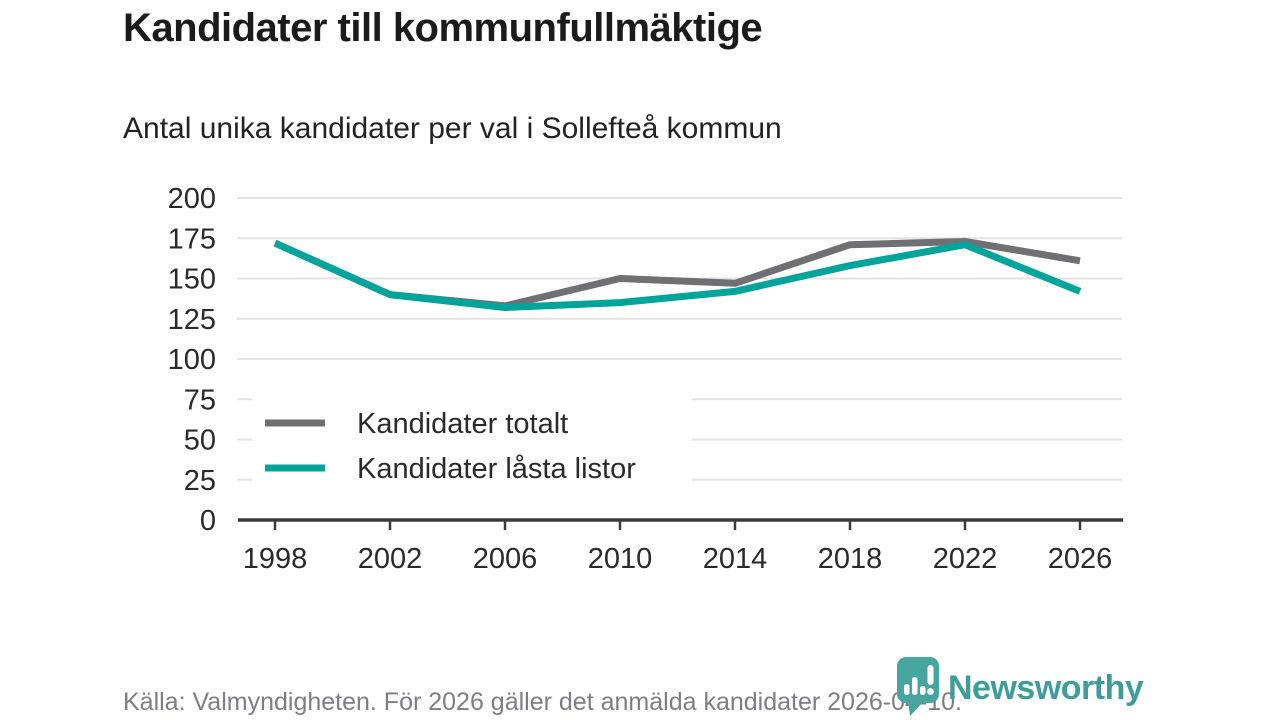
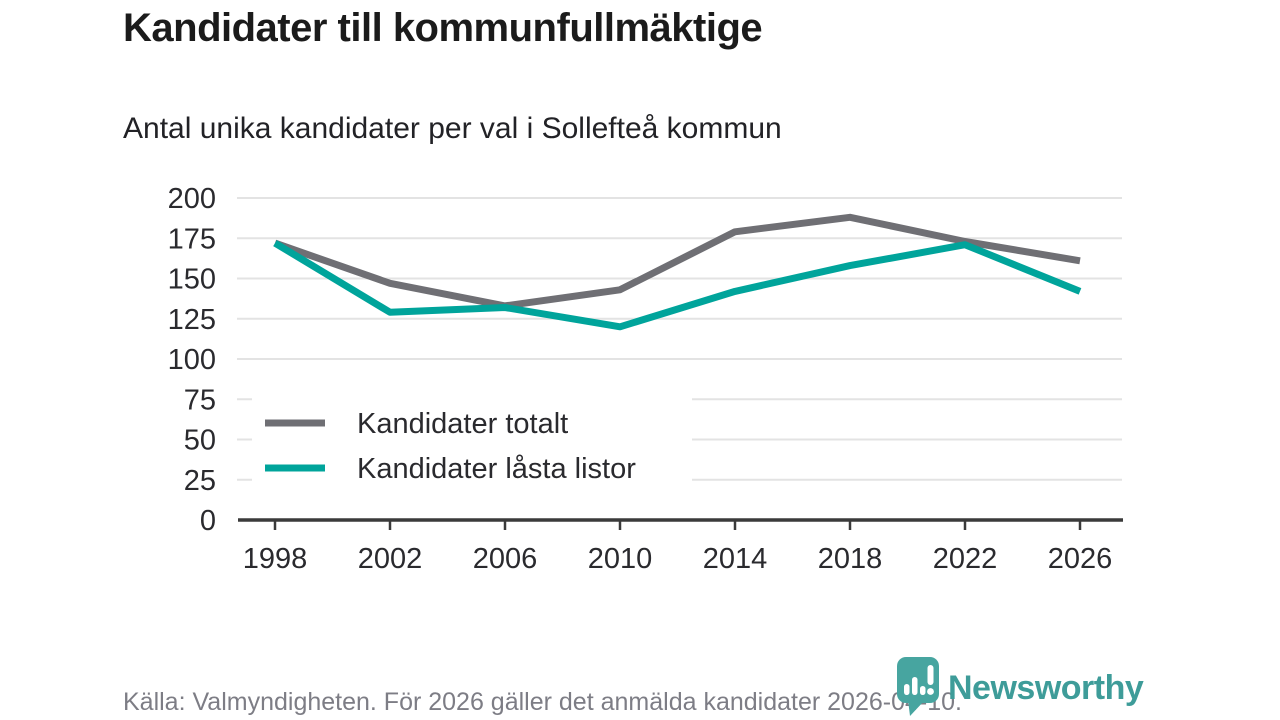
Kandidater totalt/2002: 140 -> 147
Kandidater låsta listor/2002: 140 -> 129
Kandidater totalt/2010: 150 -> 143
Kandidater låsta listor/2010: 135 -> 120
Kandidater totalt/2014: 147 -> 179
Kandidater totalt/2018: 171 -> 188
